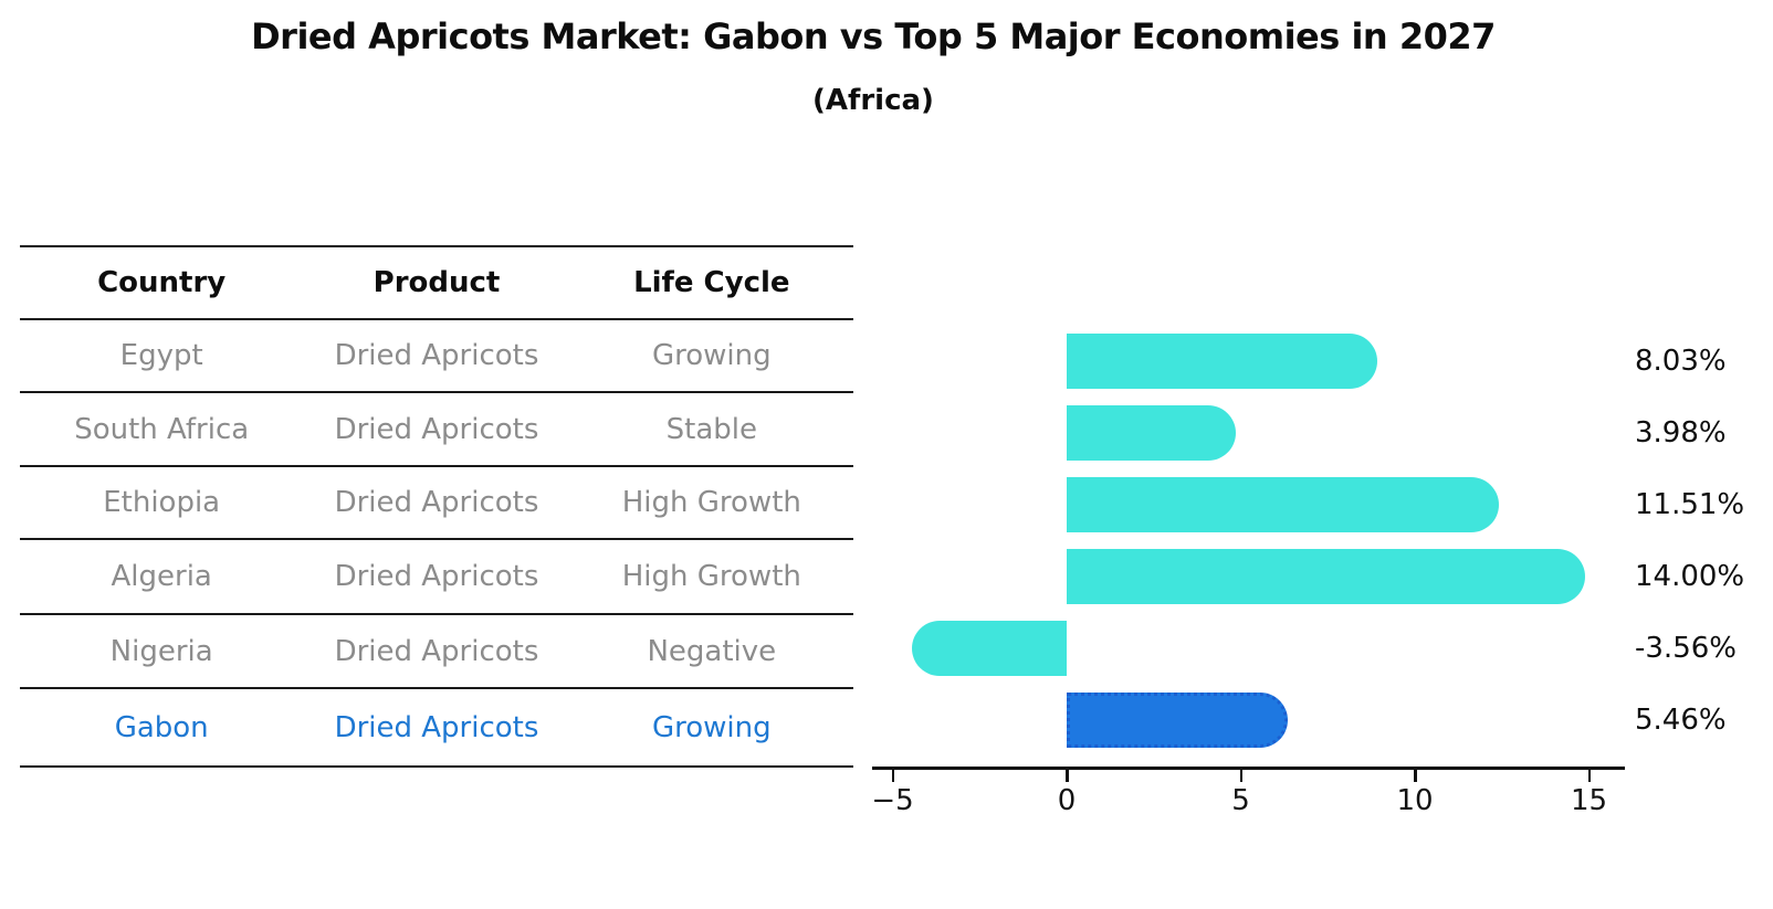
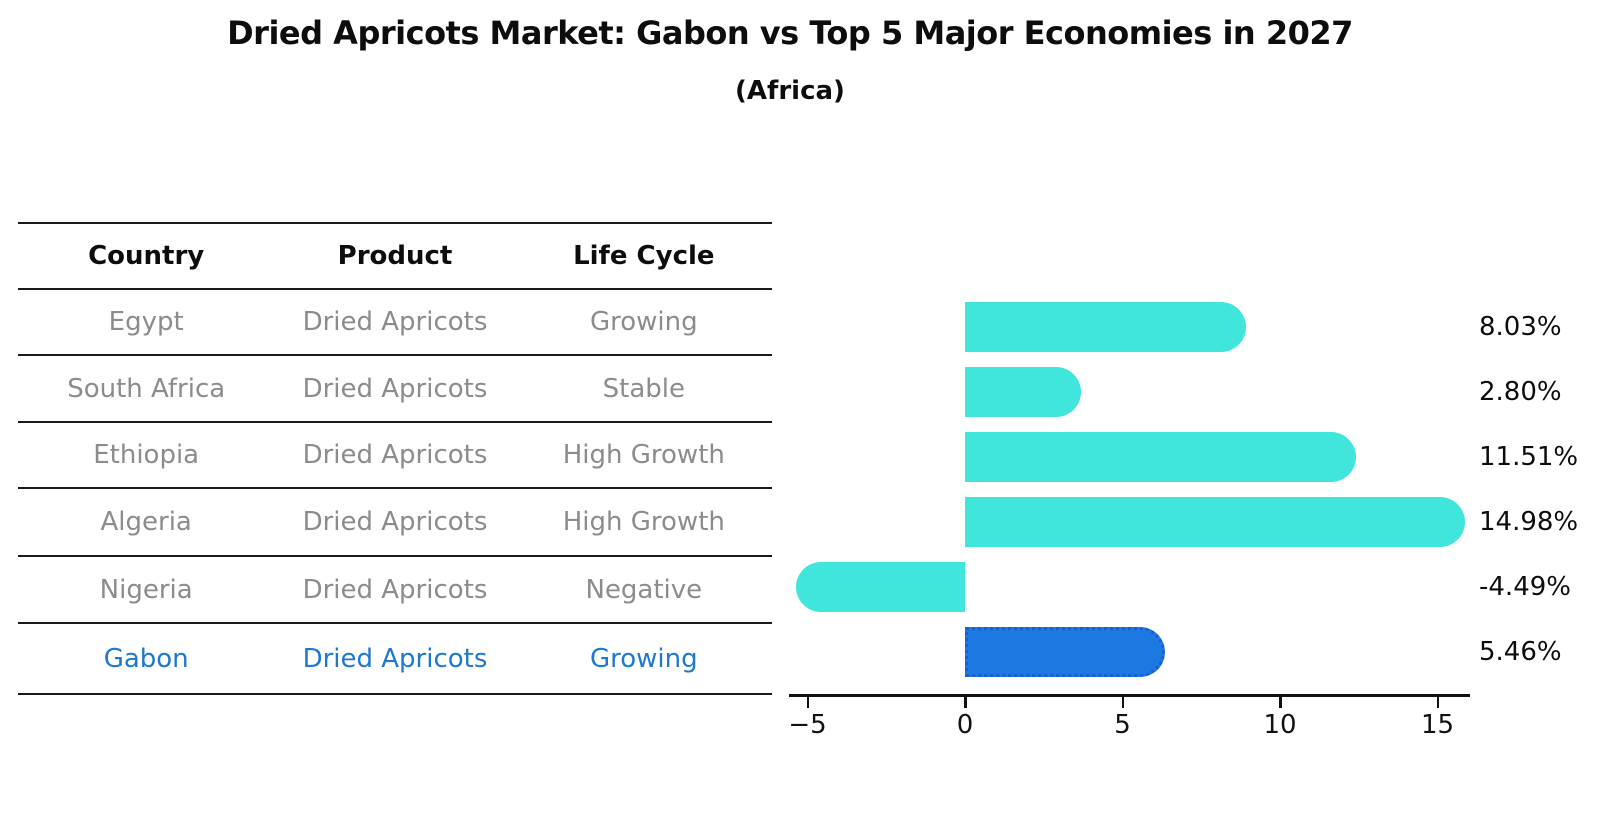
South Africa: 3.98% -> 2.80%
Algeria: 14.00% -> 14.98%
Nigeria: -3.56% -> -4.49%
